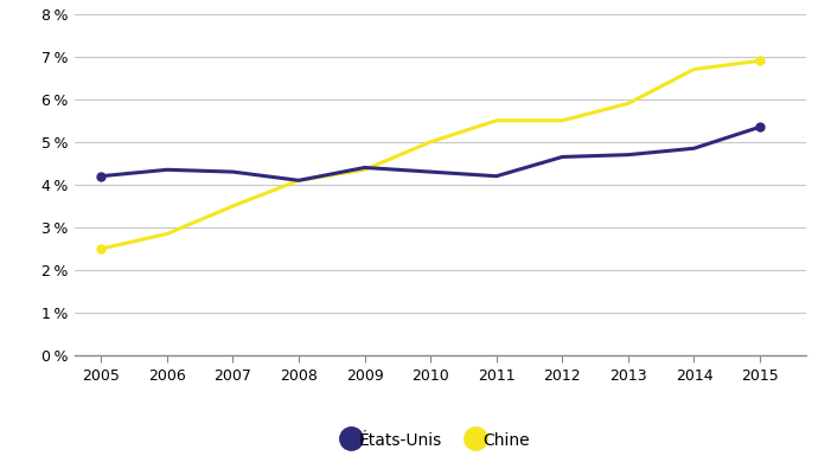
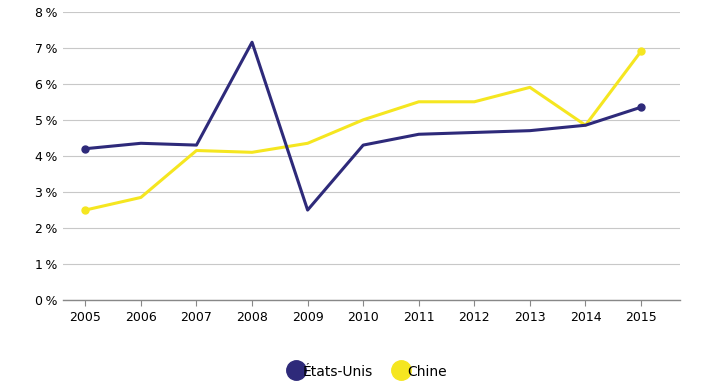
Chine/2007: 3.50 % -> 4.15 %
États-Unis/2008: 4.10 % -> 7.15 %
États-Unis/2009: 4.40 % -> 2.50 %
États-Unis/2011: 4.20 % -> 4.60 %
Chine/2014: 6.70 % -> 4.85 %
